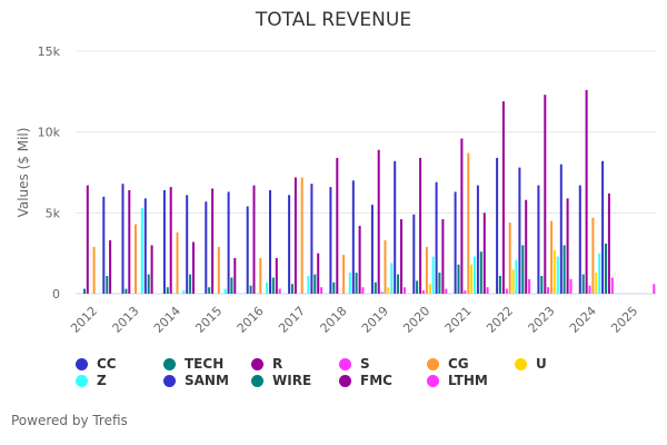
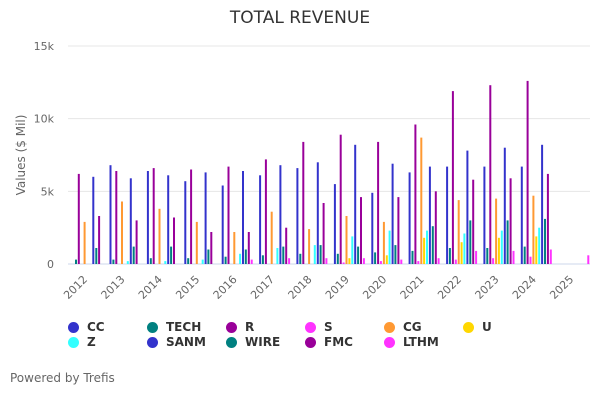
R/2012: 6.7k -> 6.2k
Z/2013: 5.3k -> 0.2k
CG/2017: 7.2k -> 3.6k
TECH/2021: 1.8k -> 0.9k
CC/2022: 8.4k -> 6.7k
U/2023: 2.7k -> 1.8k
U/2024: 1.3k -> 1.9k
